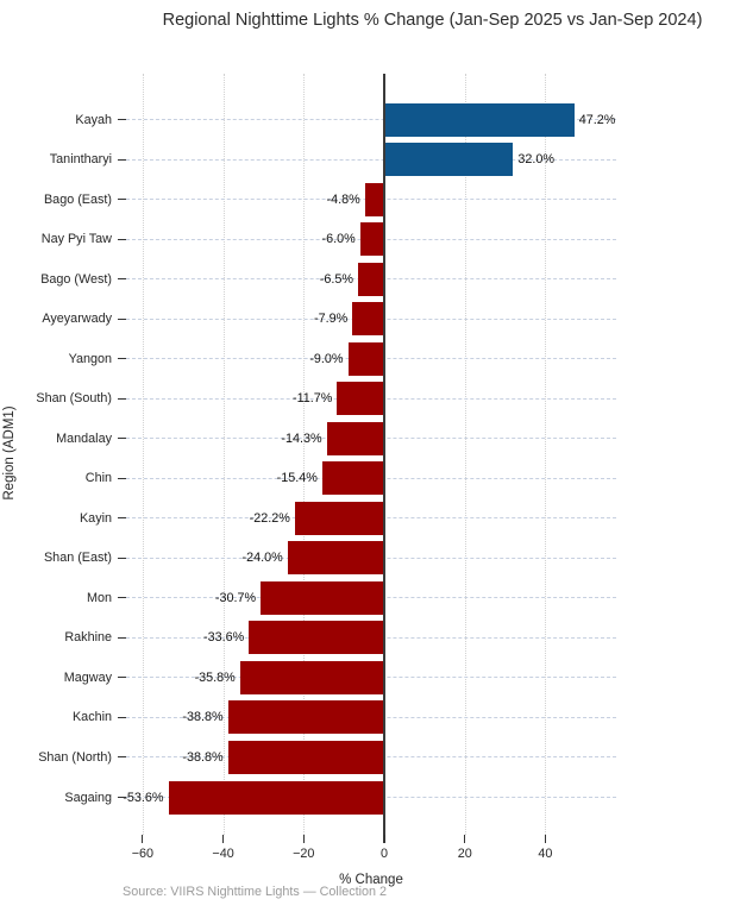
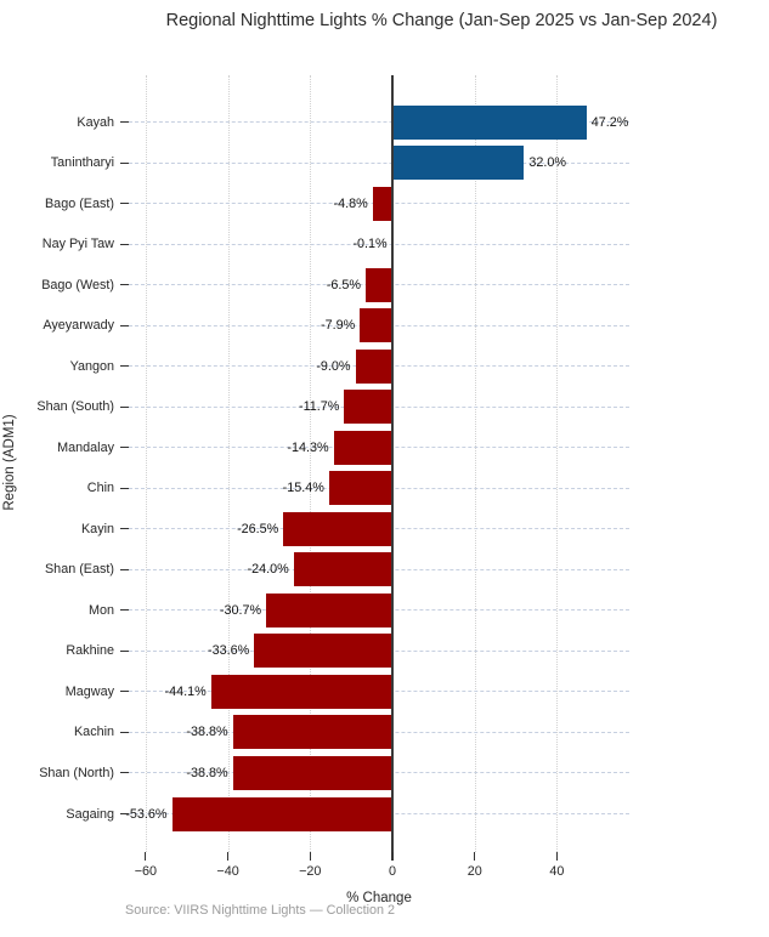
Nay Pyi Taw: -6.0% -> -0.1%
Kayin: -22.2% -> -26.5%
Magway: -35.8% -> -44.1%
